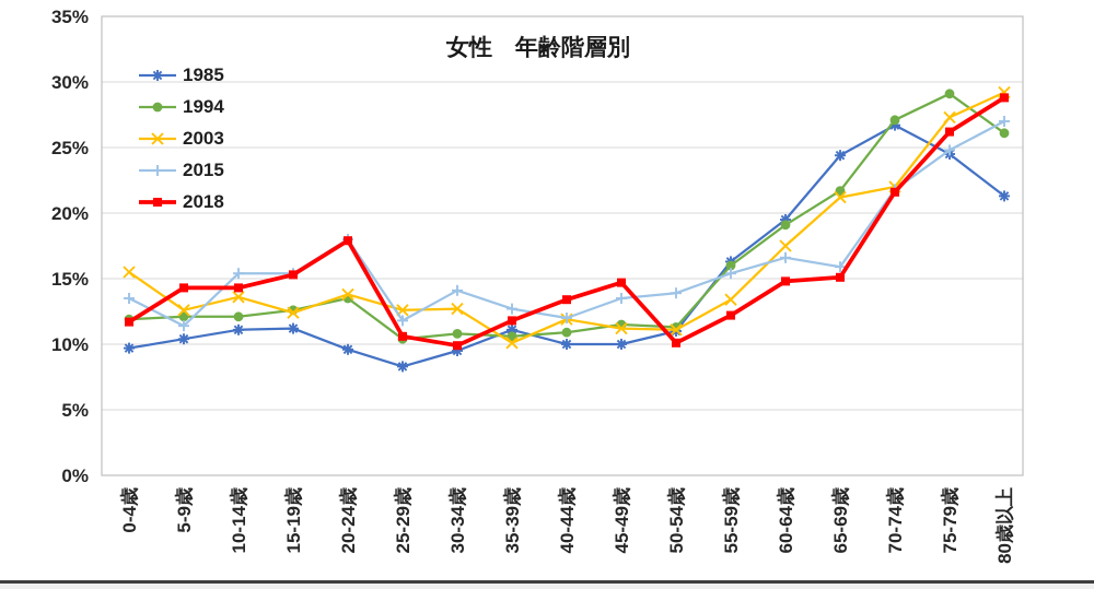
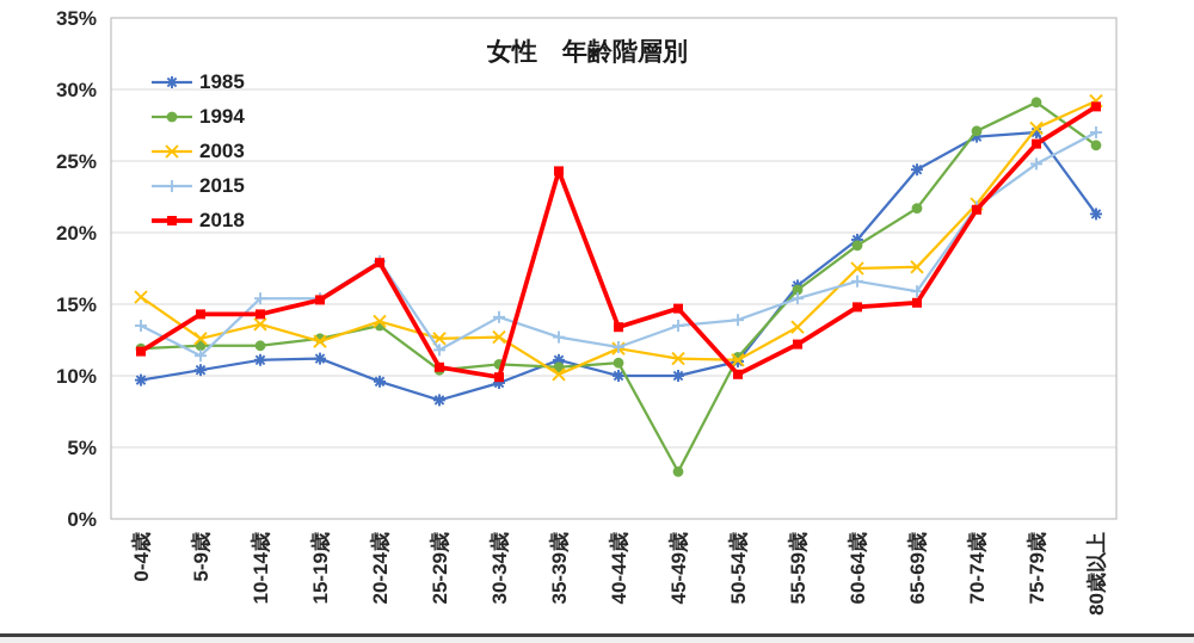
2018/35-39歳: 11.8% -> 24.3%
1994/45-49歳: 11.5% -> 3.3%
2003/65-69歳: 21.2% -> 17.6%
1985/75-79歳: 24.5% -> 27.0%
